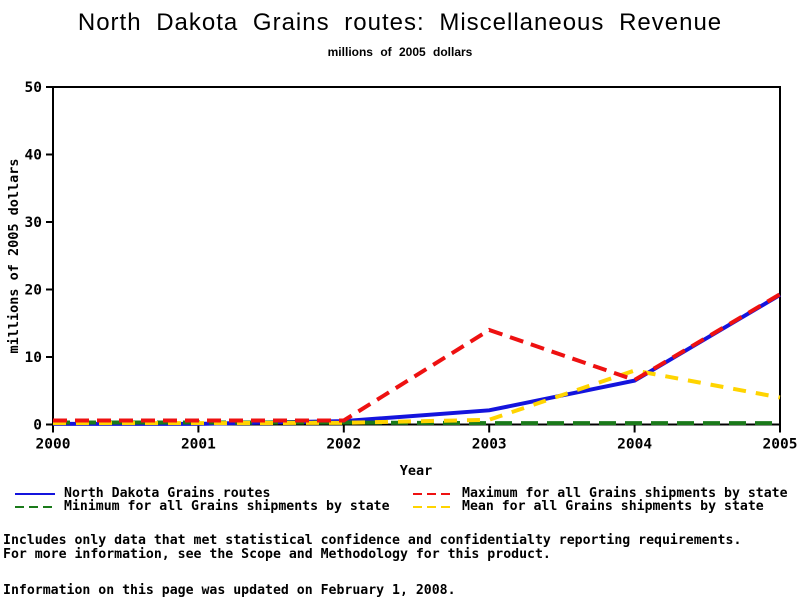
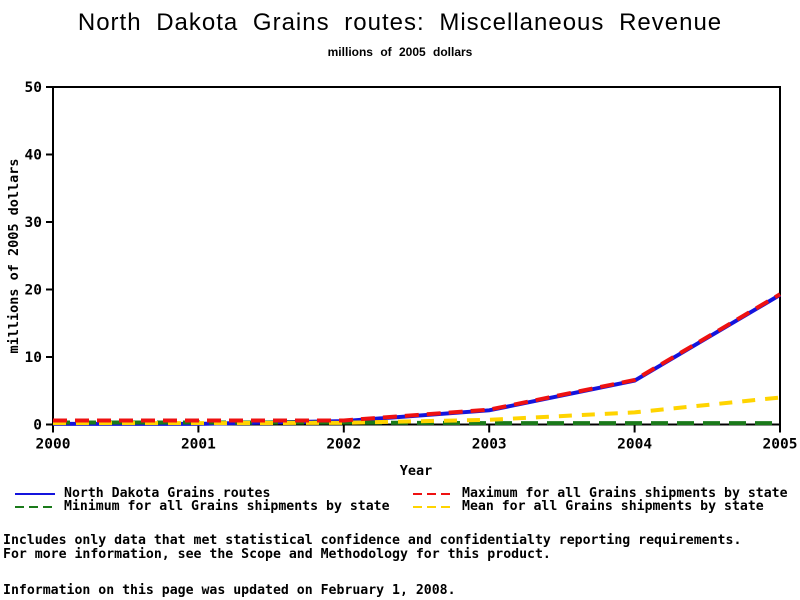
Maximum for all Grains shipments by state/2003: 14 -> 2
Mean for all Grains shipments by state/2004: 8 -> 2
